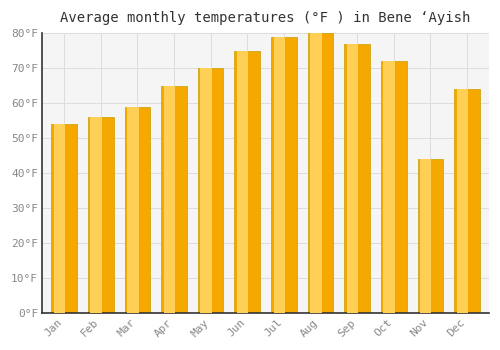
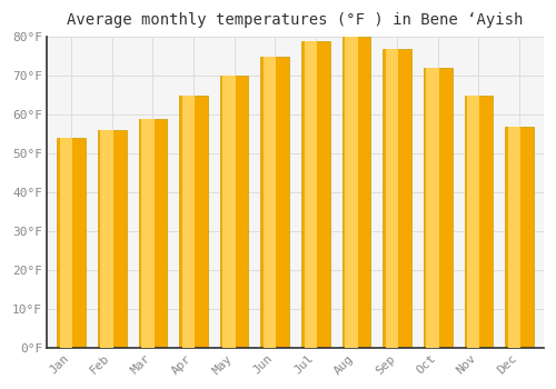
Nov: 44°F -> 65°F
Dec: 64°F -> 57°F
